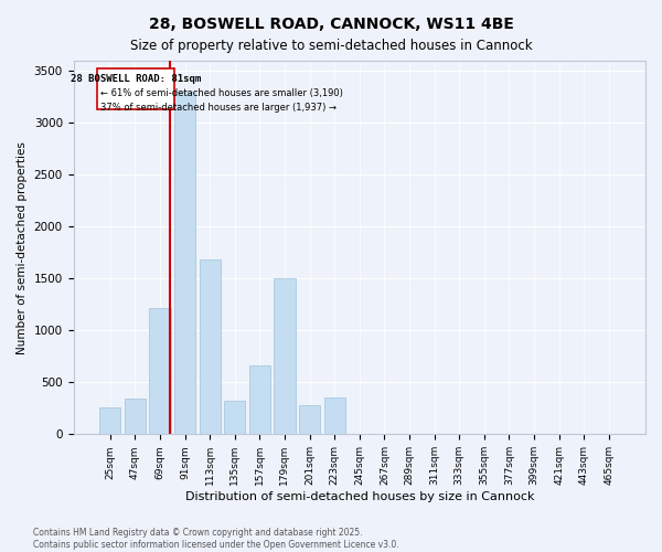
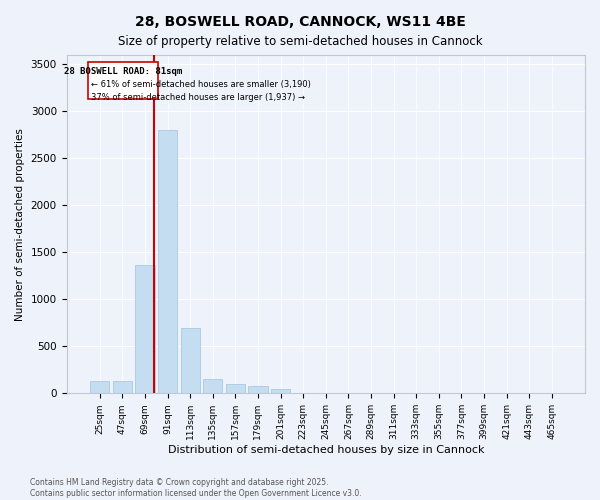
25sqm: 260 -> 130
47sqm: 340 -> 130
69sqm: 1220 -> 1370
91sqm: 3300 -> 2800
113sqm: 1680 -> 700
135sqm: 320 -> 160
157sqm: 660 -> 100
179sqm: 1500 -> 80
201sqm: 280 -> 40
223sqm: 360 -> 0
